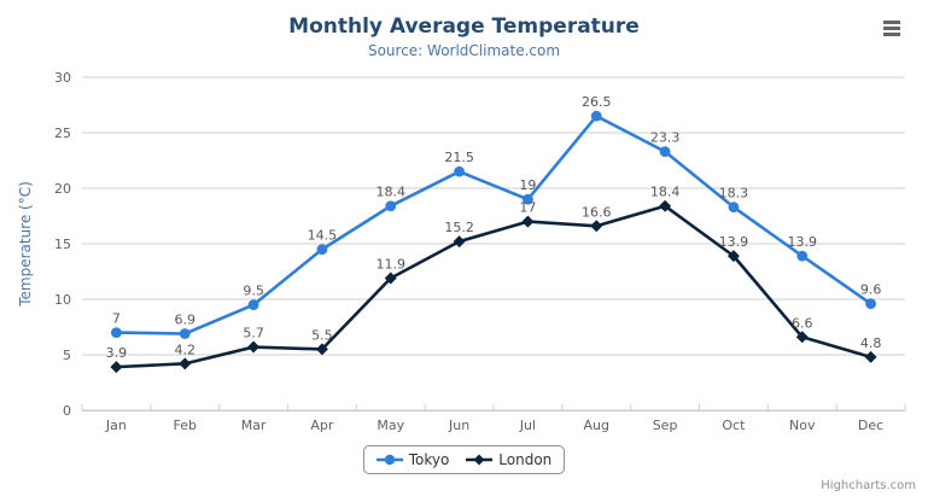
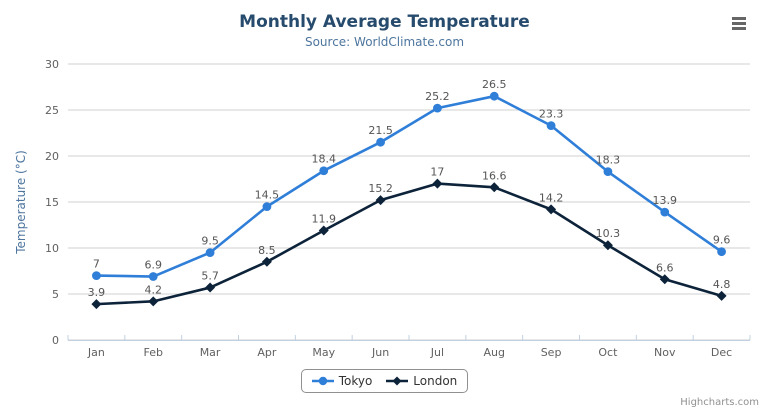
London/Apr: 5.5 -> 8.5
Tokyo/Jul: 19 -> 25.2
London/Sep: 18.4 -> 14.2
London/Oct: 13.9 -> 10.3
